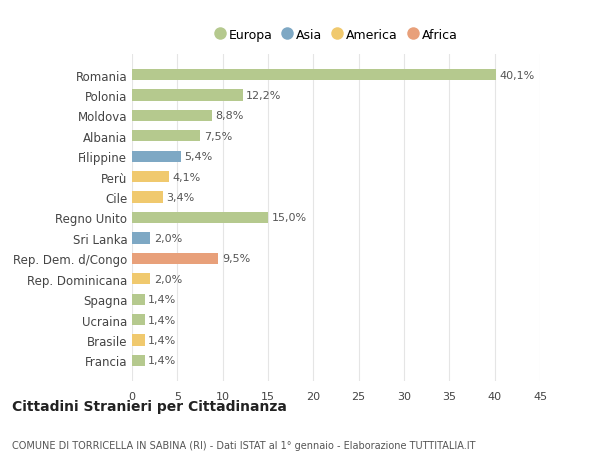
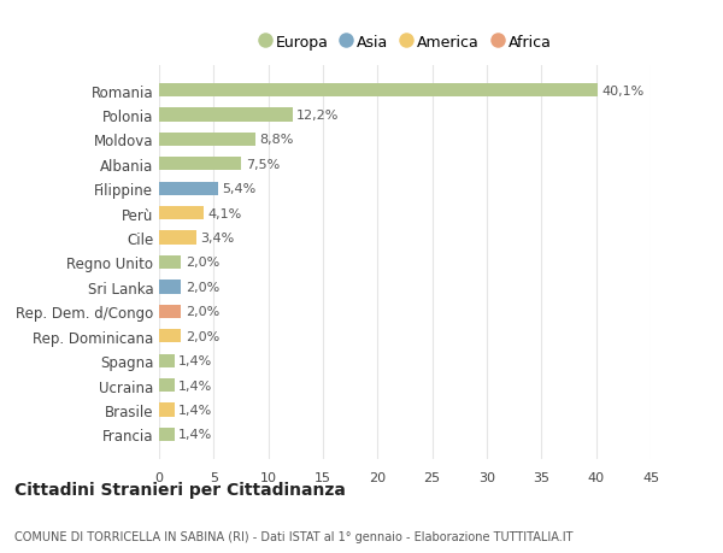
Regno Unito: 15,0% -> 2,0%
Rep. Dem. d/Congo: 9,5% -> 2,0%
